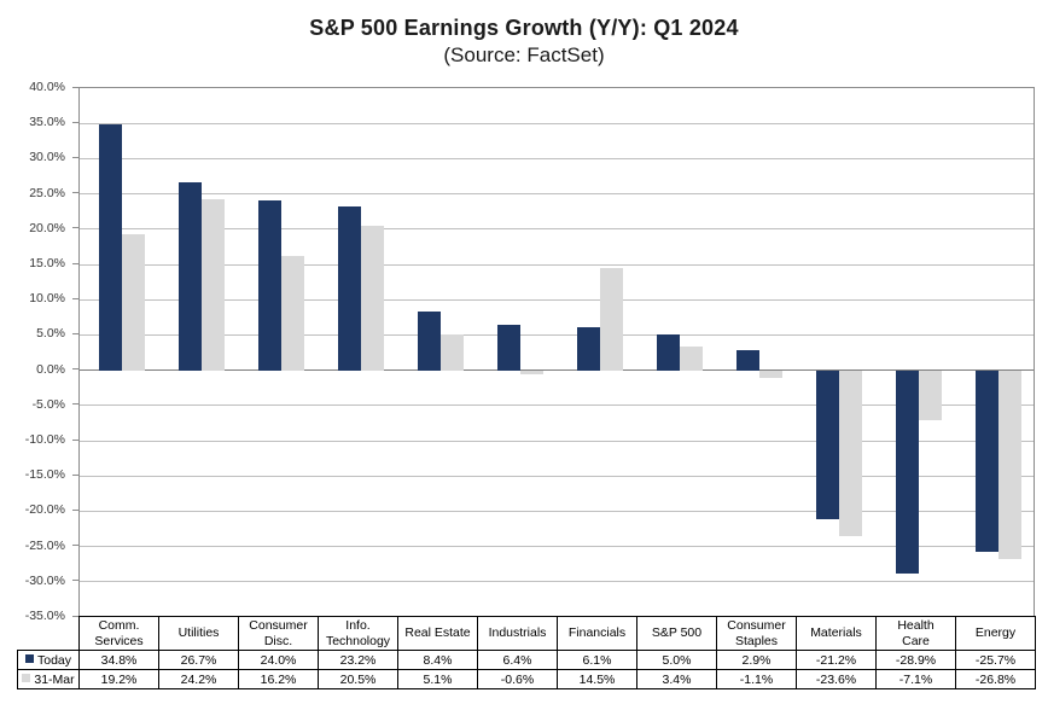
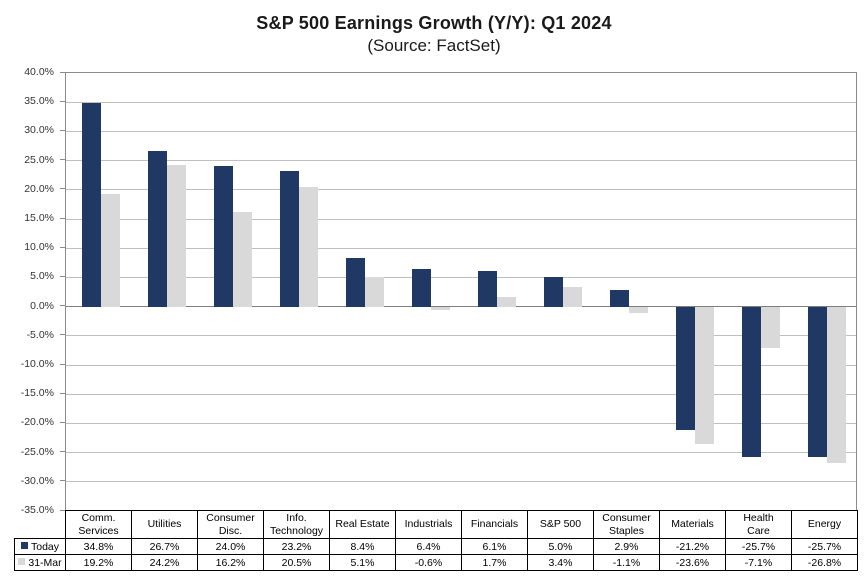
31-Mar/Financials: 14.5% -> 1.7%
Today/Health Care: -28.9% -> -25.7%
